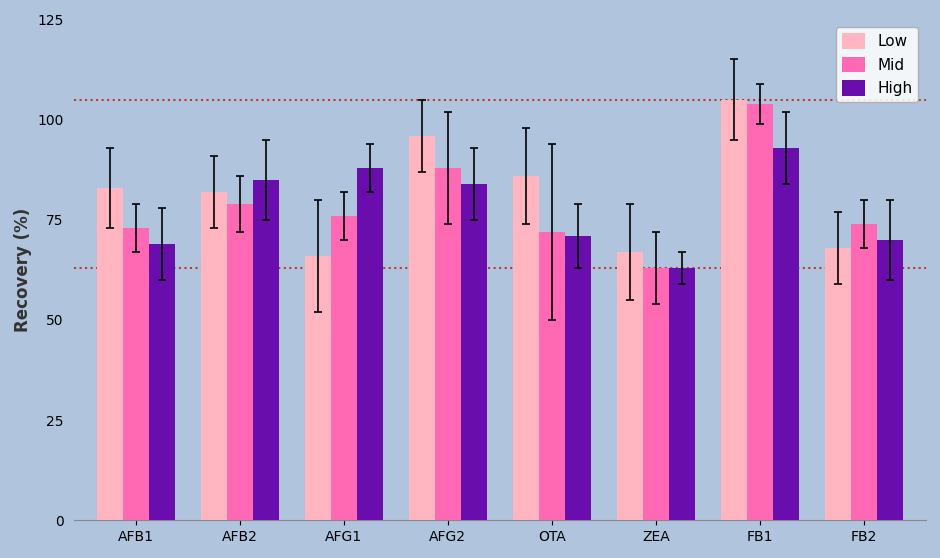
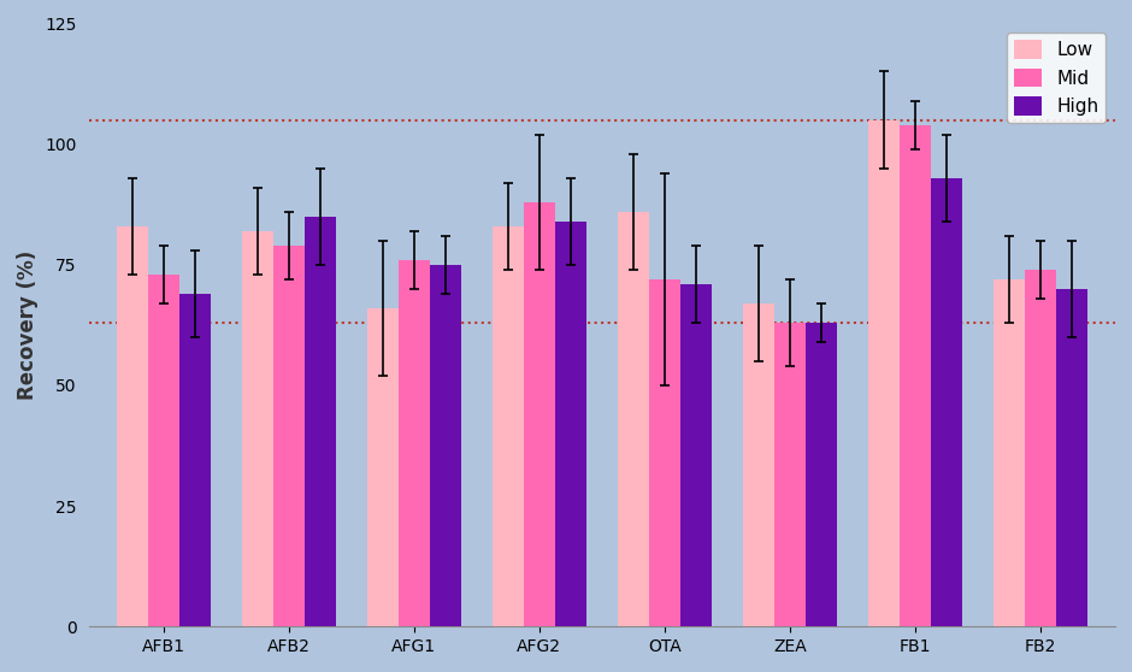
High/AFG1: 88 -> 75
Low/AFG2: 96 -> 83
Low/FB2: 68 -> 72
